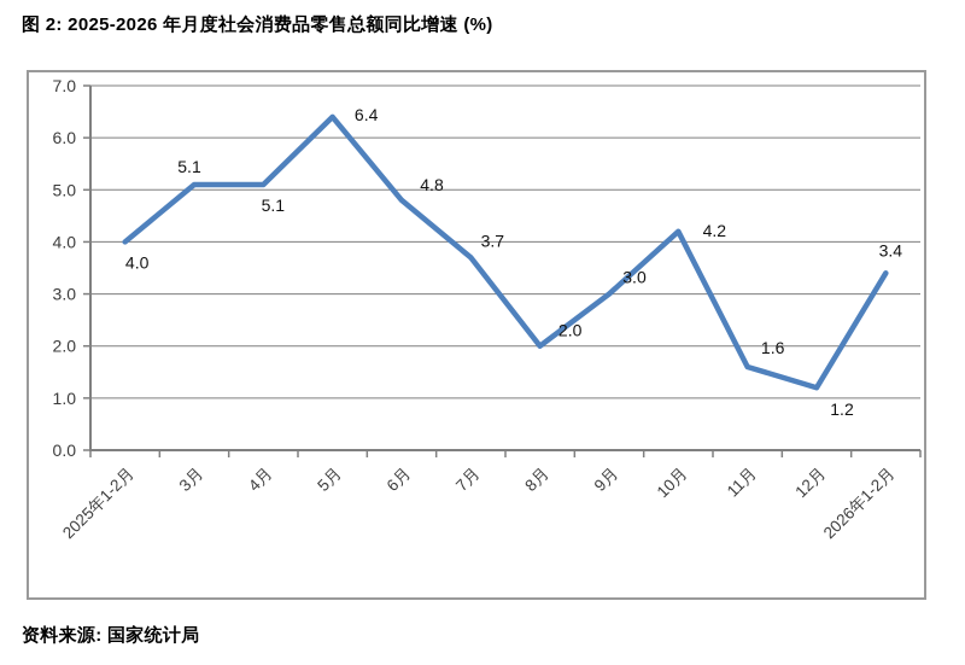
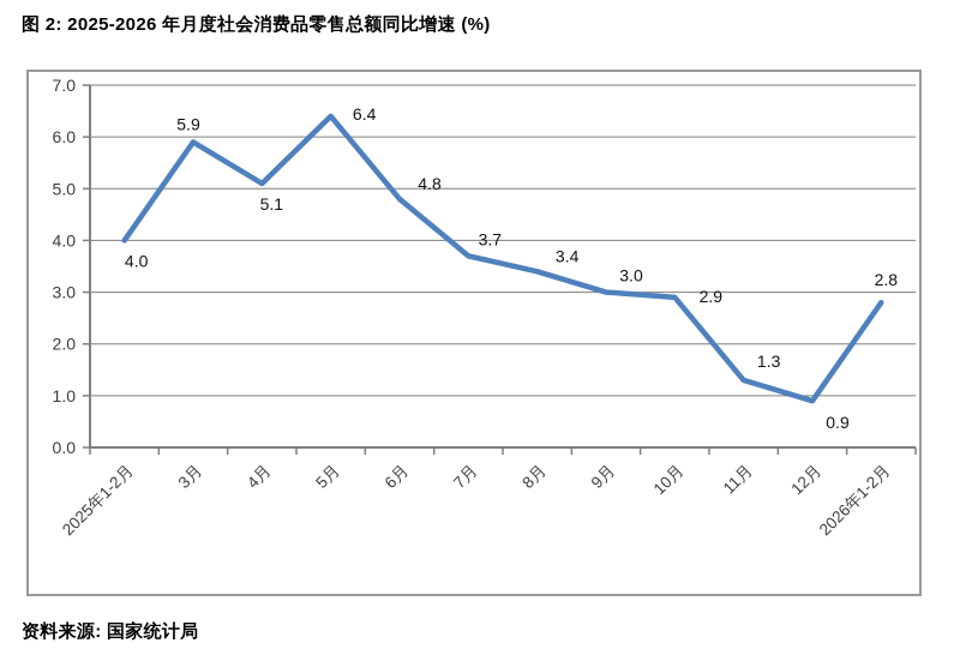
3月: 5.1 -> 5.9
8月: 2.0 -> 3.4
10月: 4.2 -> 2.9
11月: 1.6 -> 1.3
12月: 1.2 -> 0.9
2026年1-2月: 3.4 -> 2.8
